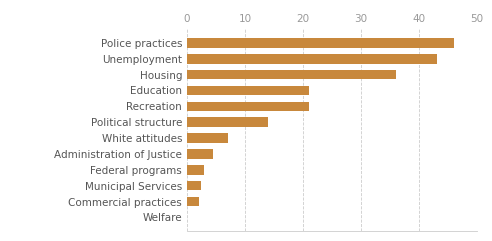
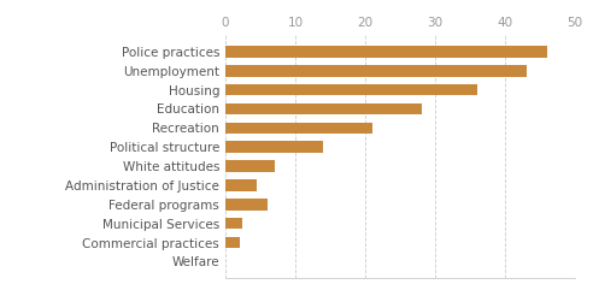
Education: 21.0 -> 28.0
Federal programs: 3.0 -> 6.0
